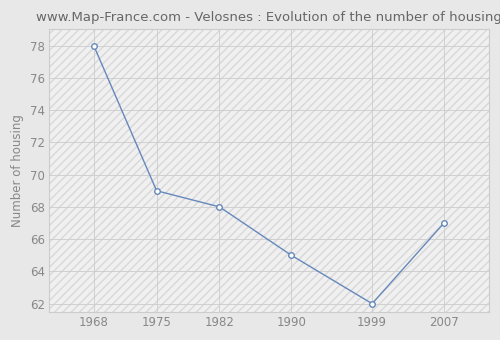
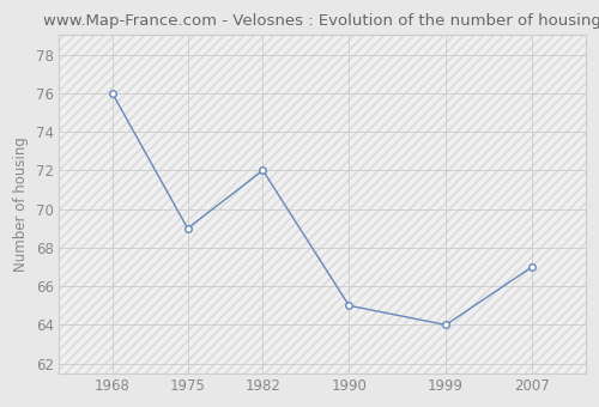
1968: 78 -> 76
1982: 68 -> 72
1999: 62 -> 64
